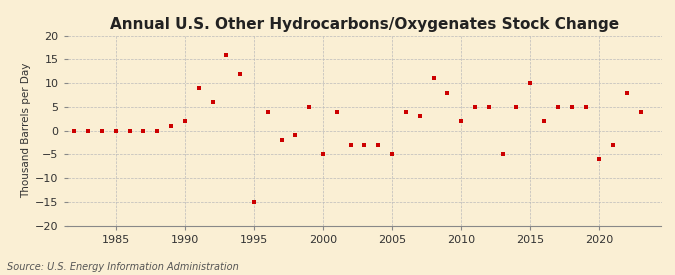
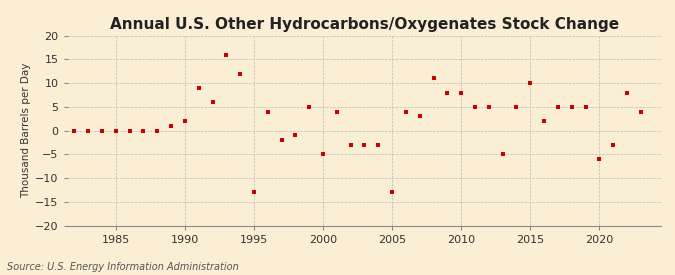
1995: -15 -> -13
2005: -5 -> -13
2010: 2 -> 8
